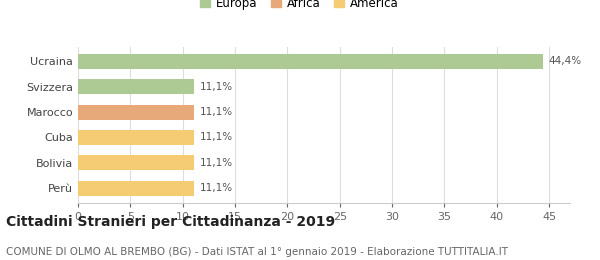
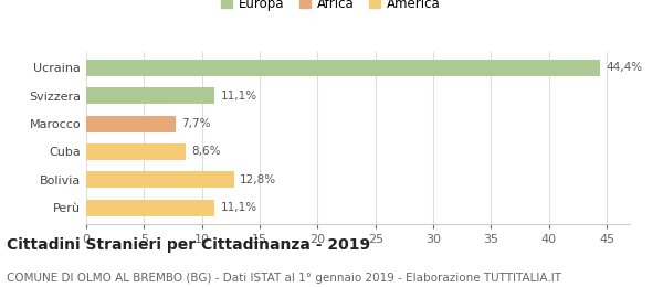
Marocco: 11,1% -> 7,7%
Cuba: 11,1% -> 8,6%
Bolivia: 11,1% -> 12,8%
